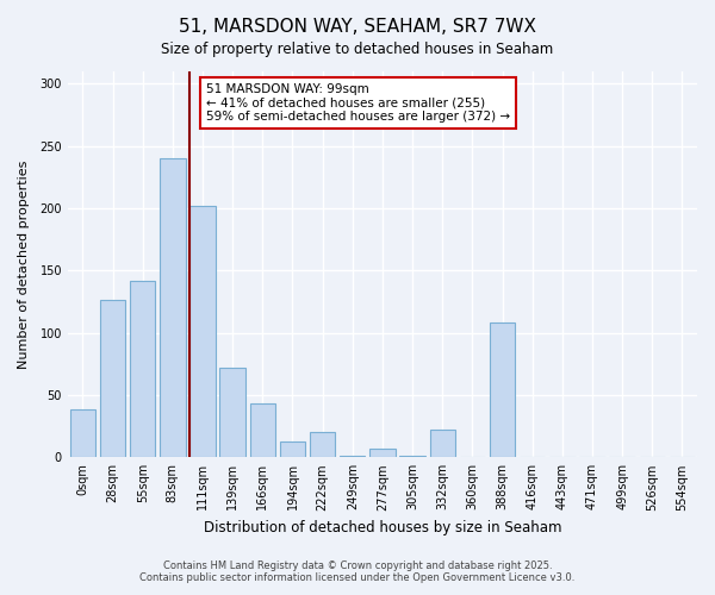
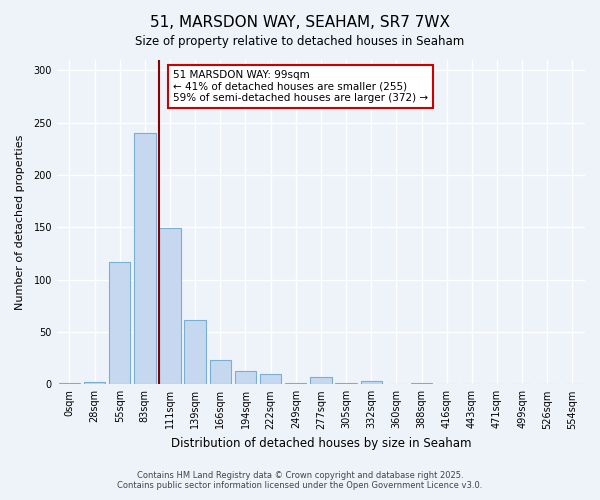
0sqm: 39 -> 1
28sqm: 126 -> 2
55sqm: 142 -> 117
111sqm: 202 -> 149
139sqm: 72 -> 61
166sqm: 43 -> 23
222sqm: 20 -> 10
332sqm: 22 -> 3
388sqm: 108 -> 1
